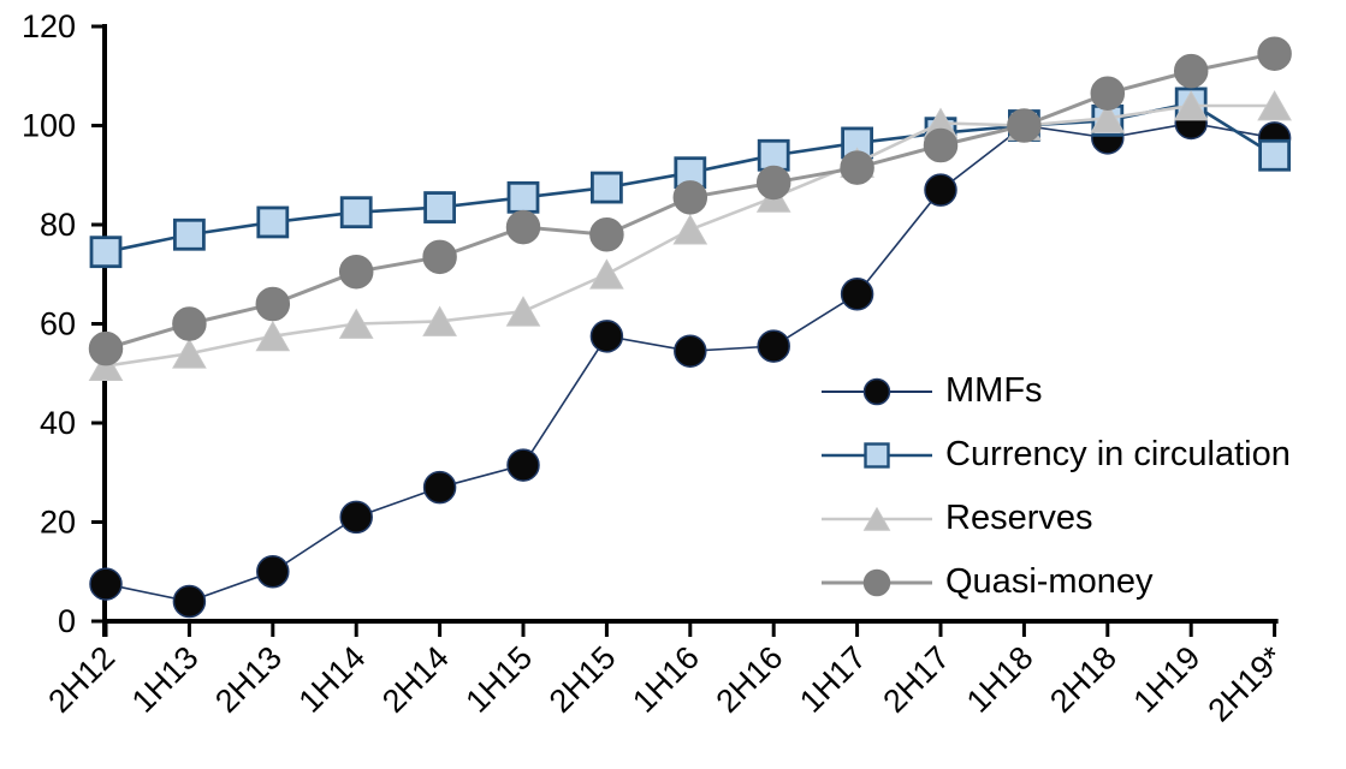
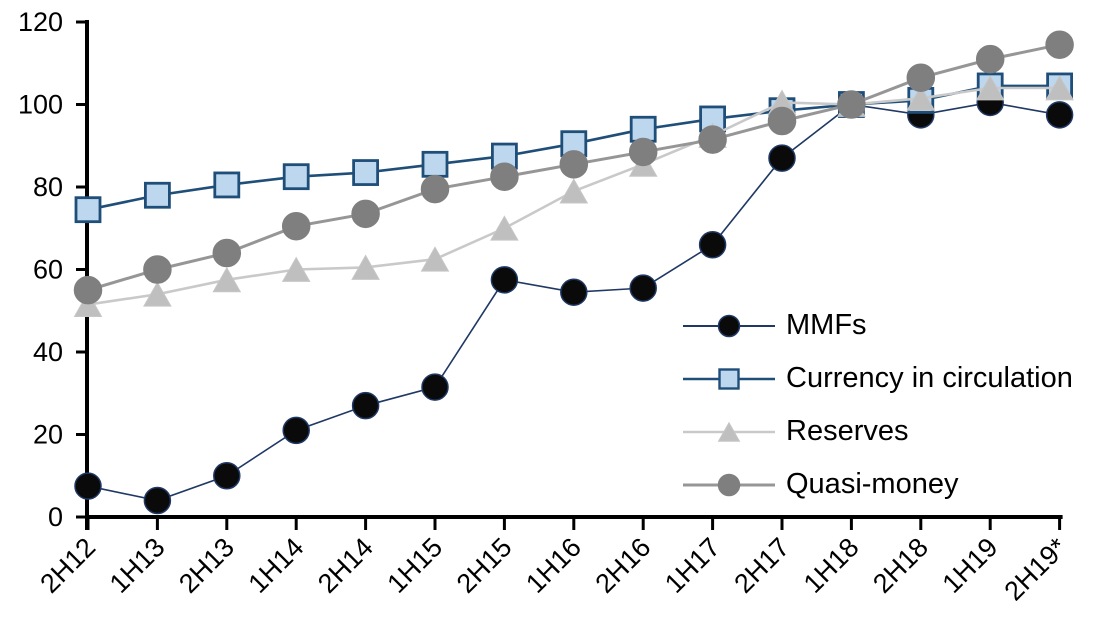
Quasi-money/2H15: 78 -> 82
Currency in circulation/2H19*: 94 -> 104
